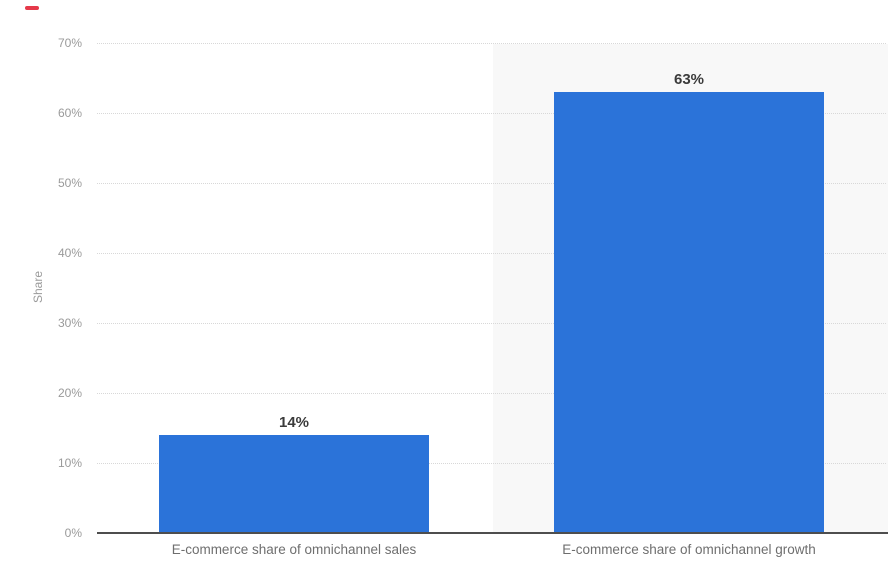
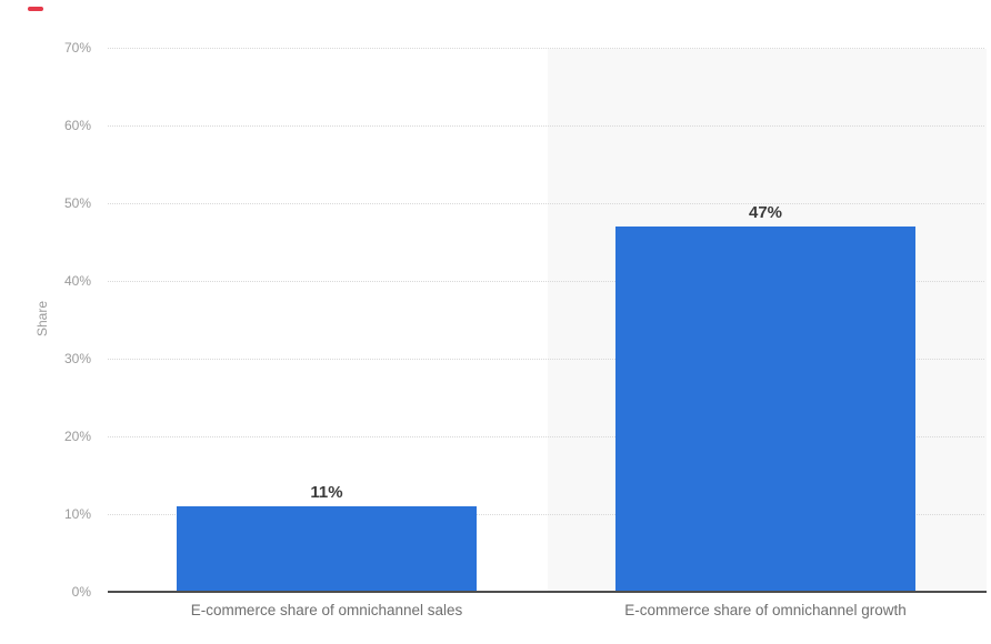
E-commerce share of omnichannel sales: 14% -> 11%
E-commerce share of omnichannel growth: 63% -> 47%
